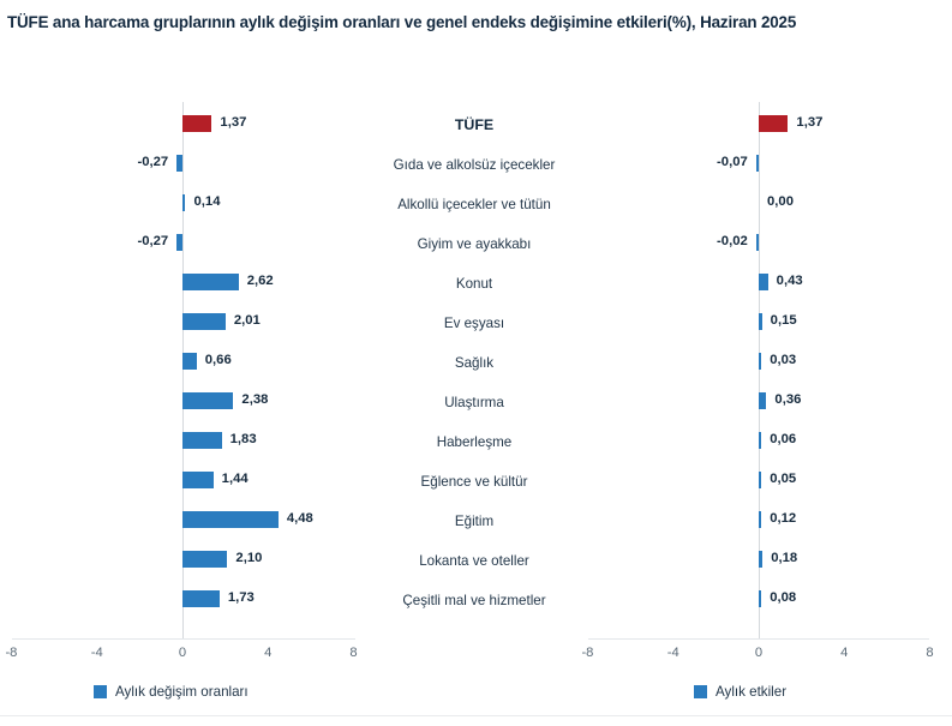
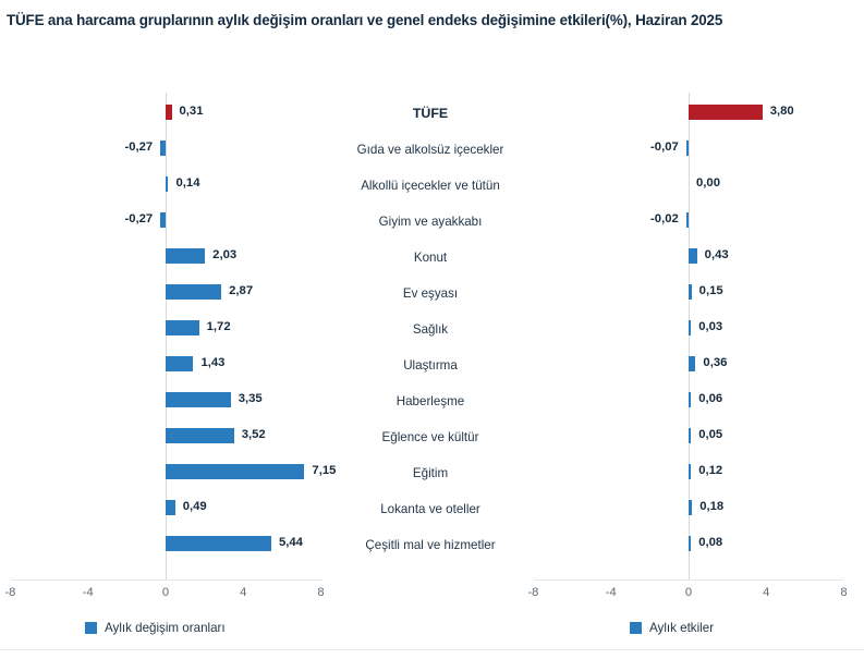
Aylık değişim oranları/TÜFE: 1,37 -> 0,31
Aylık etkiler/TÜFE: 1,37 -> 3,80
Aylık değişim oranları/Konut: 2,62 -> 2,03
Aylık değişim oranları/Ev eşyası: 2,01 -> 2,87
Aylık değişim oranları/Sağlık: 0,66 -> 1,72
Aylık değişim oranları/Ulaştırma: 2,38 -> 1,43
Aylık değişim oranları/Haberleşme: 1,83 -> 3,35
Aylık değişim oranları/Eğlence ve kültür: 1,44 -> 3,52
Aylık değişim oranları/Eğitim: 4,48 -> 7,15
Aylık değişim oranları/Lokanta ve oteller: 2,10 -> 0,49
Aylık değişim oranları/Çeşitli mal ve hizmetler: 1,73 -> 5,44
